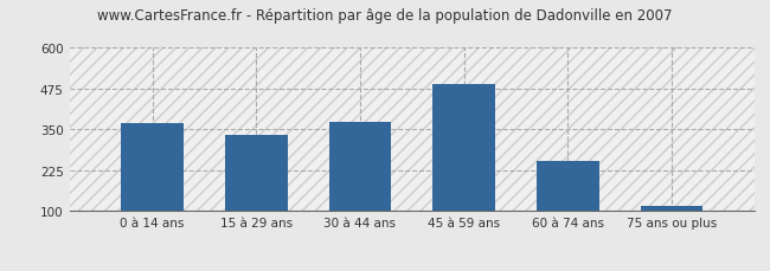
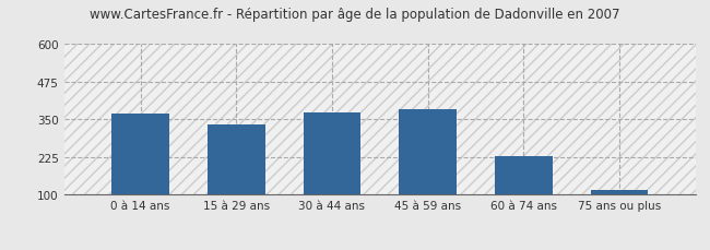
45 à 59 ans: 490 -> 385
60 à 74 ans: 255 -> 230
